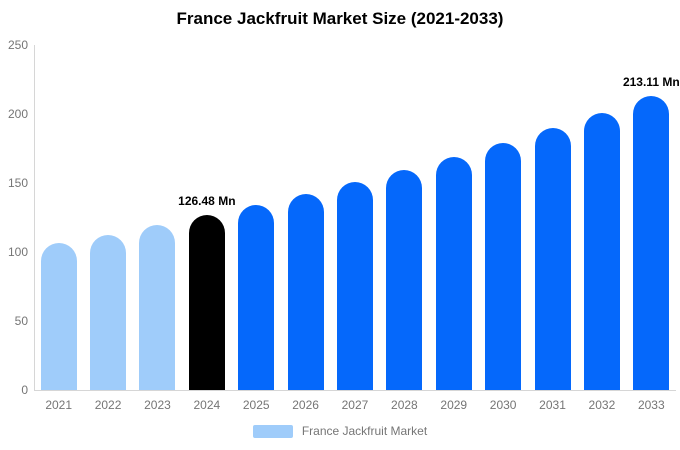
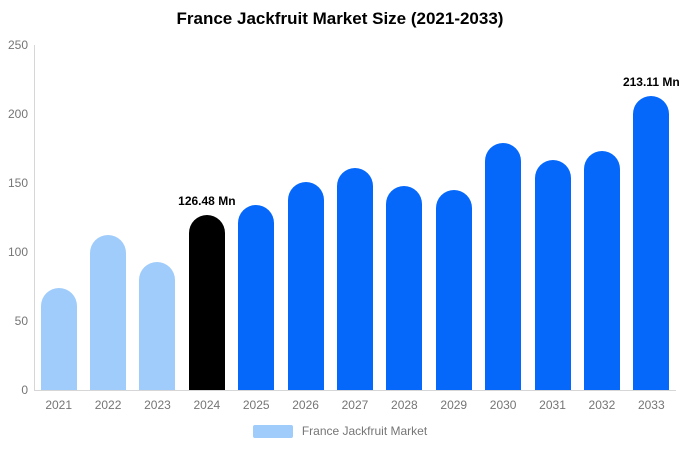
2021: 106 -> 74
2023: 119 -> 93
2026: 142 -> 151
2027: 150 -> 161
2028: 159 -> 148
2029: 169 -> 145
2031: 190 -> 167
2032: 201 -> 173
